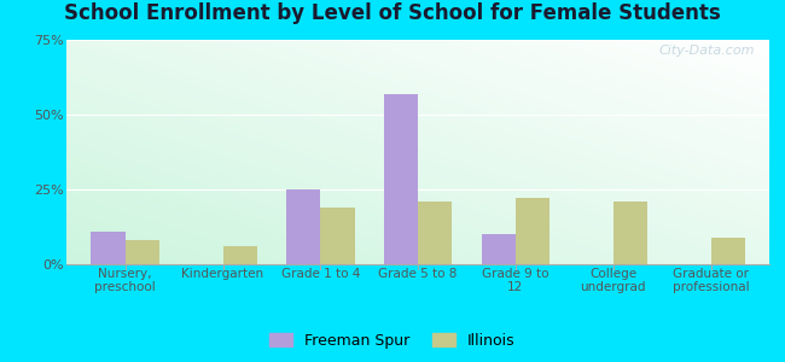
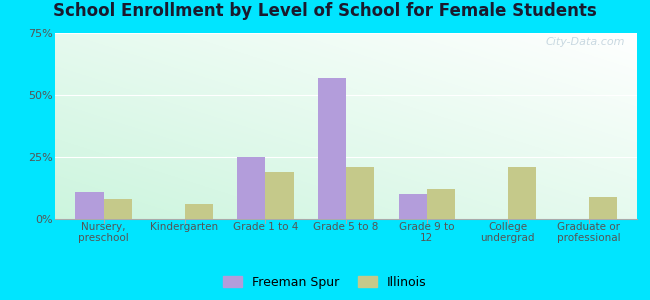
Illinois/Grade 9 to 12: 22% -> 12%
